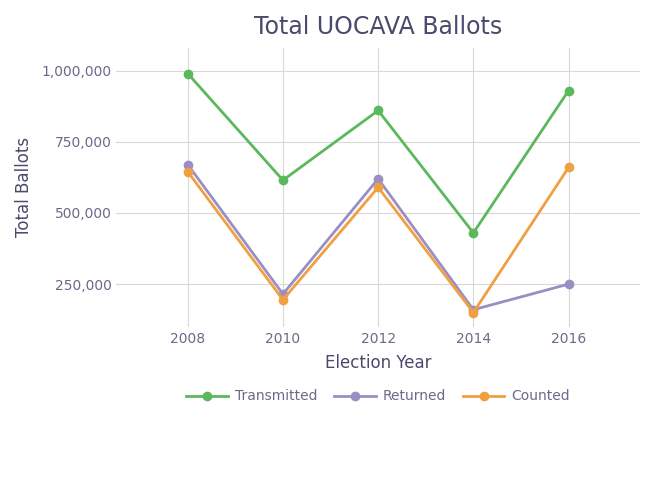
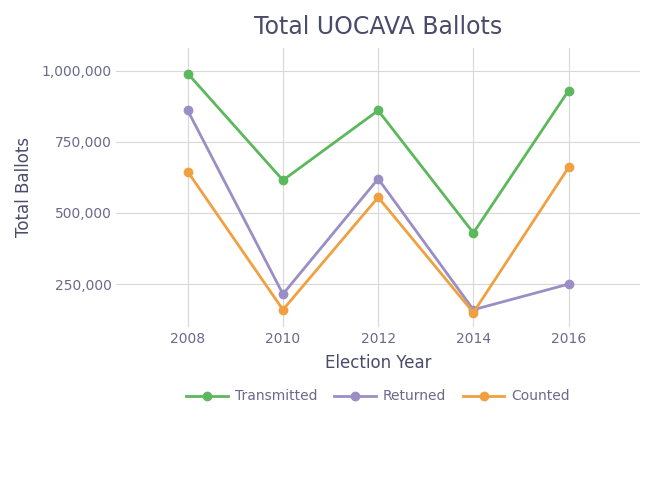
Returned/2008: 670,000 -> 860,000
Counted/2010: 195,000 -> 160,000
Counted/2012: 590,000 -> 555,000
